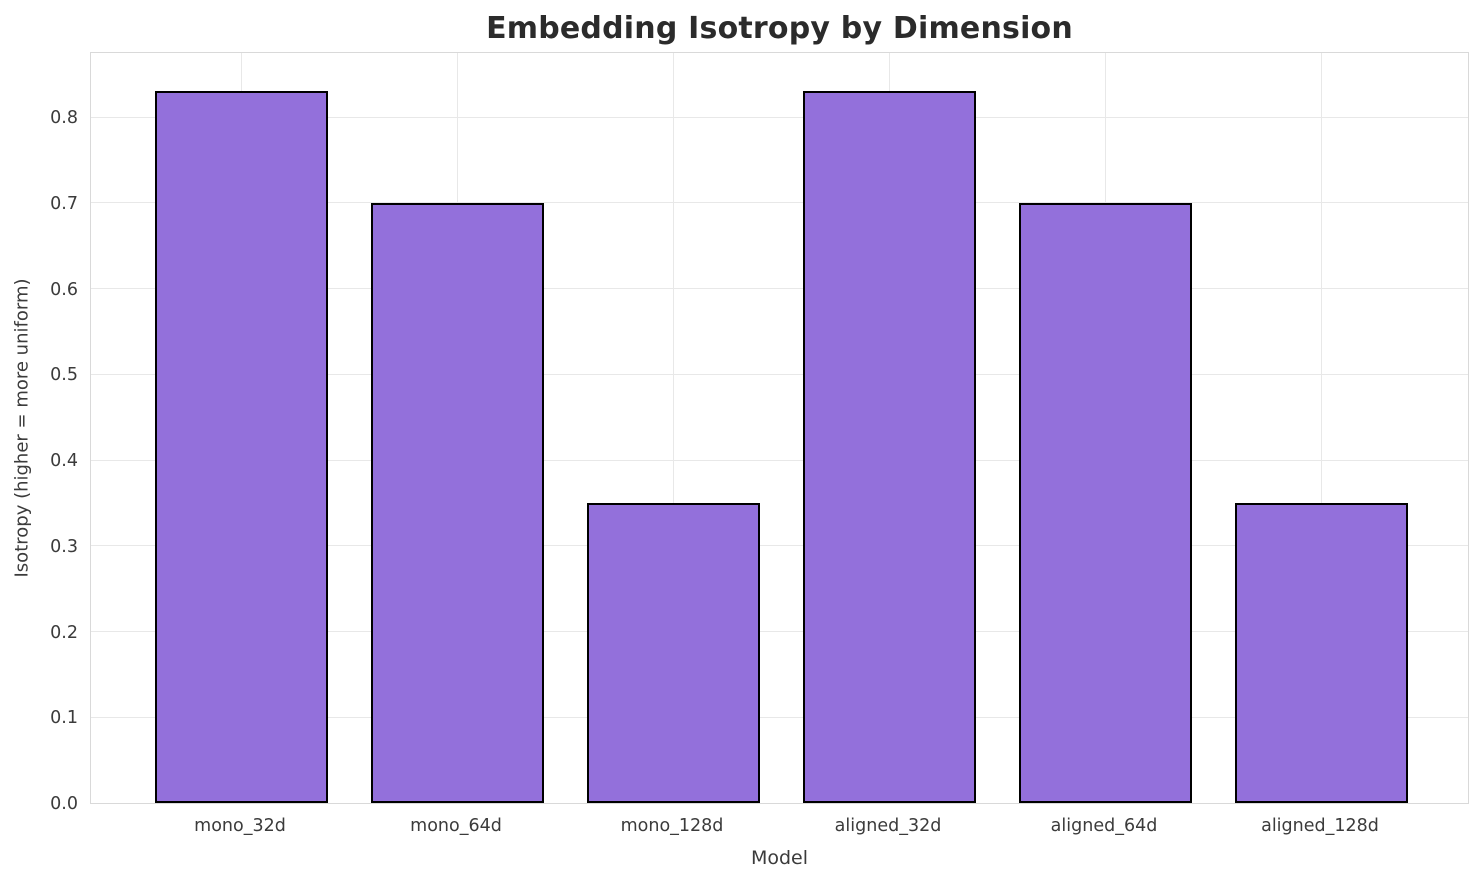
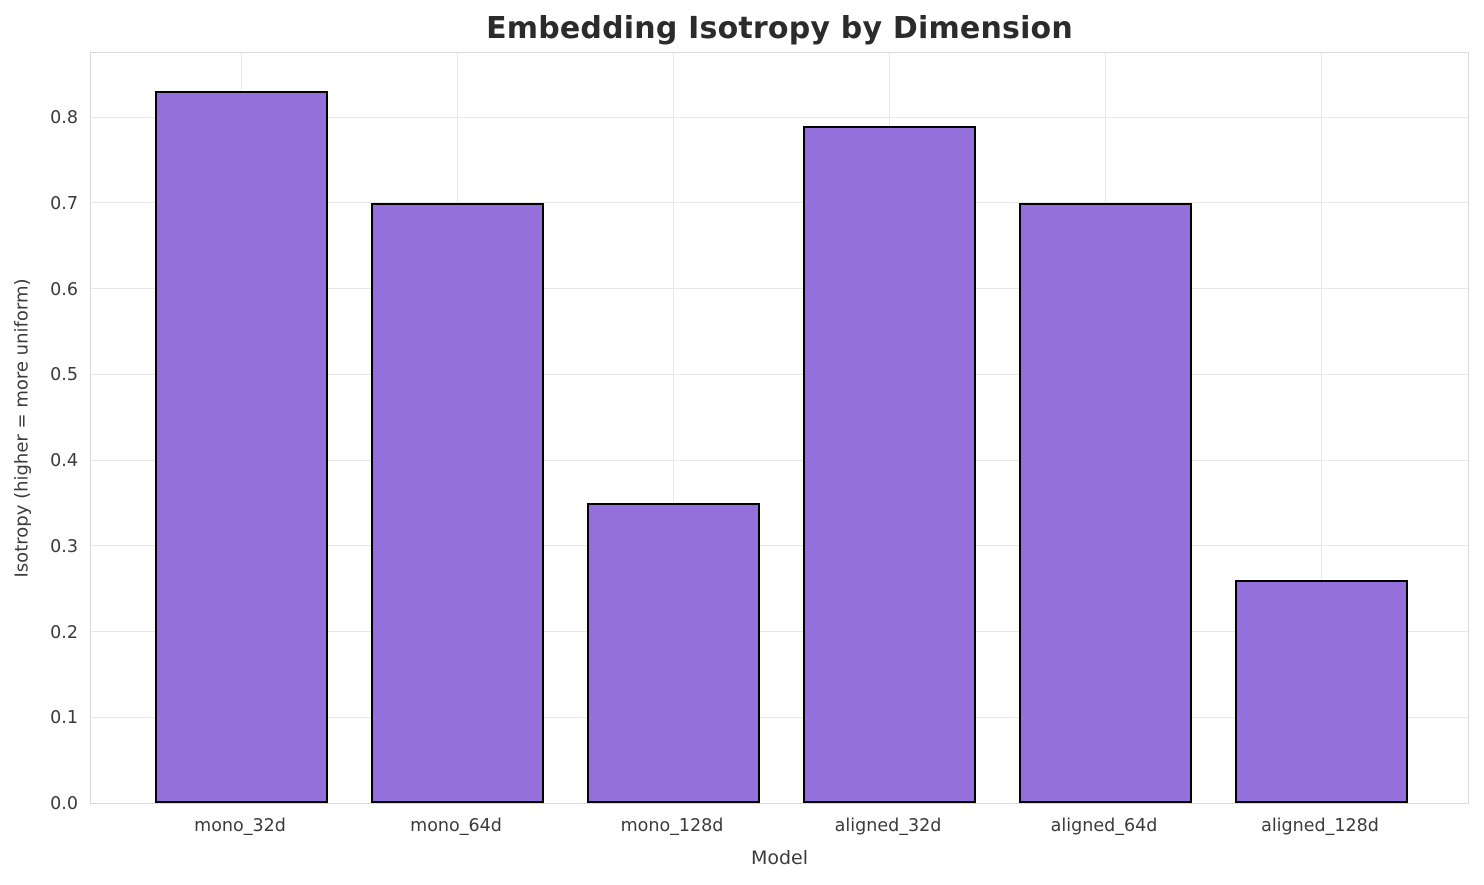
aligned_32d: 0.83 -> 0.79
aligned_128d: 0.35 -> 0.26
